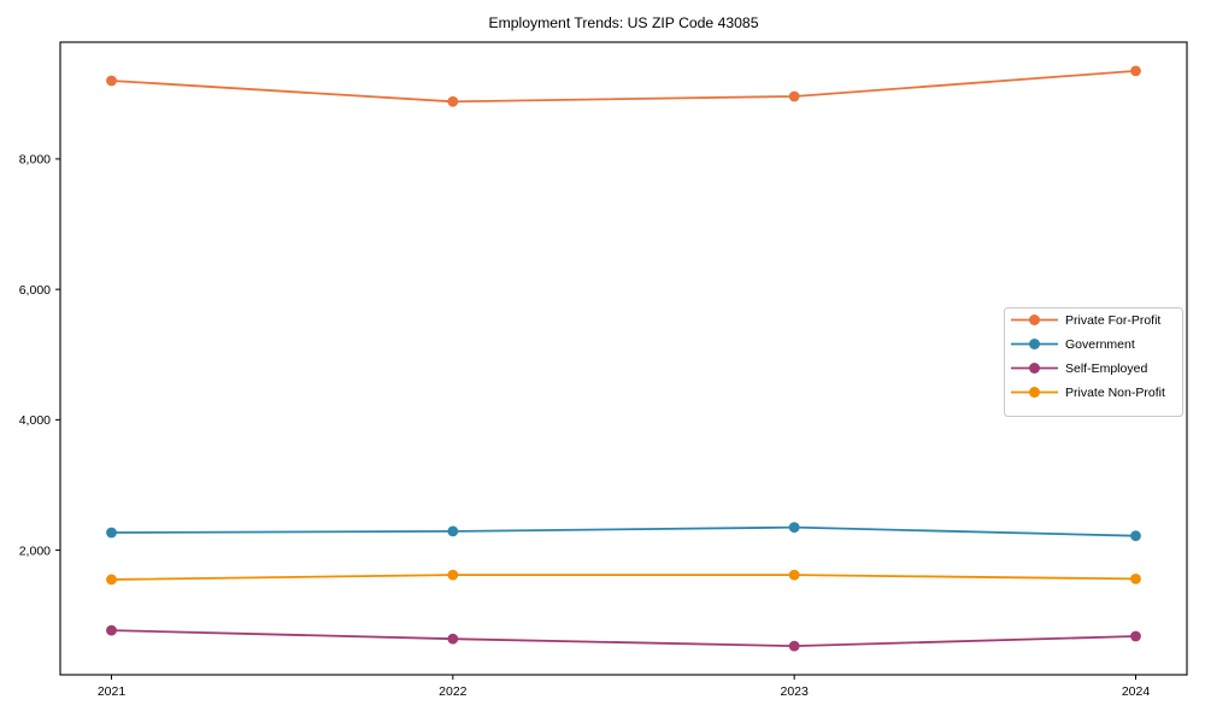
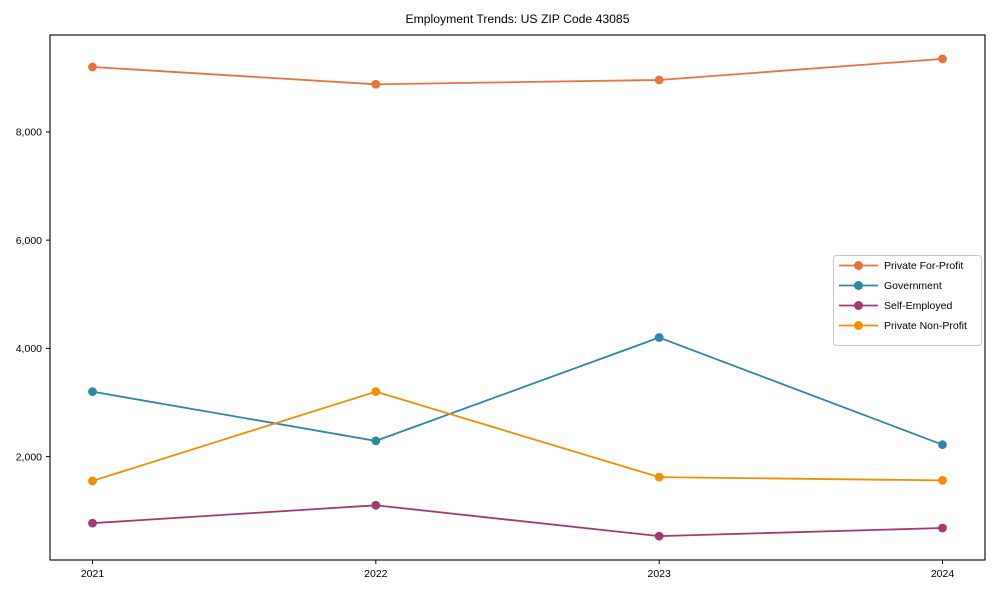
Government/2021: 2300 -> 3200
Self-Employed/2022: 600 -> 1100
Private Non-Profit/2022: 1600 -> 3200
Government/2023: 2400 -> 4200
